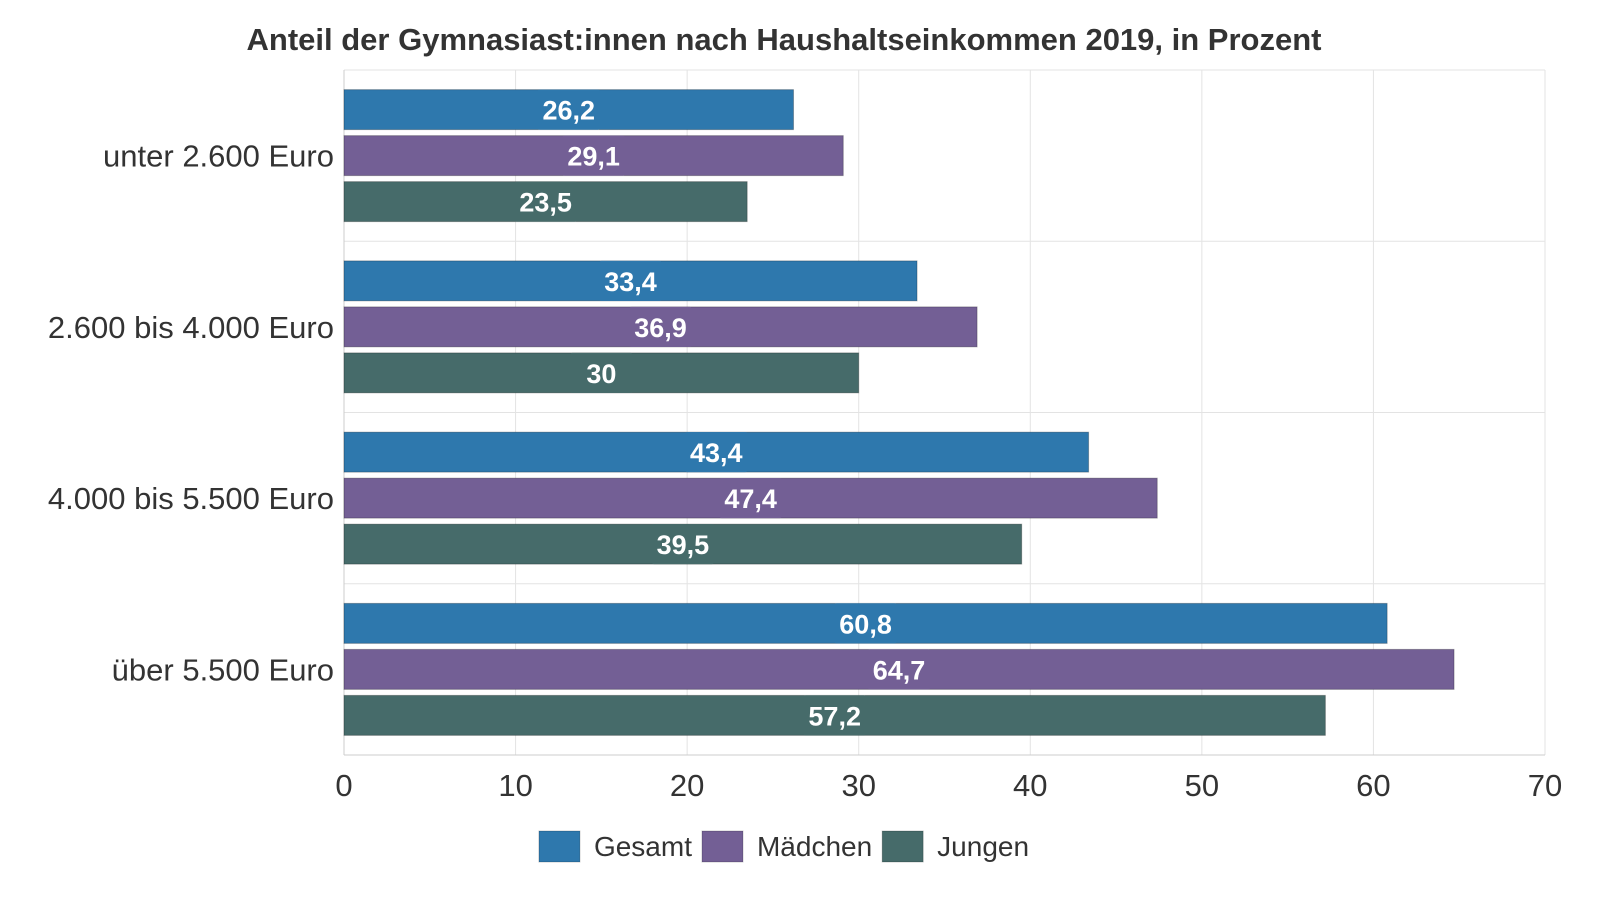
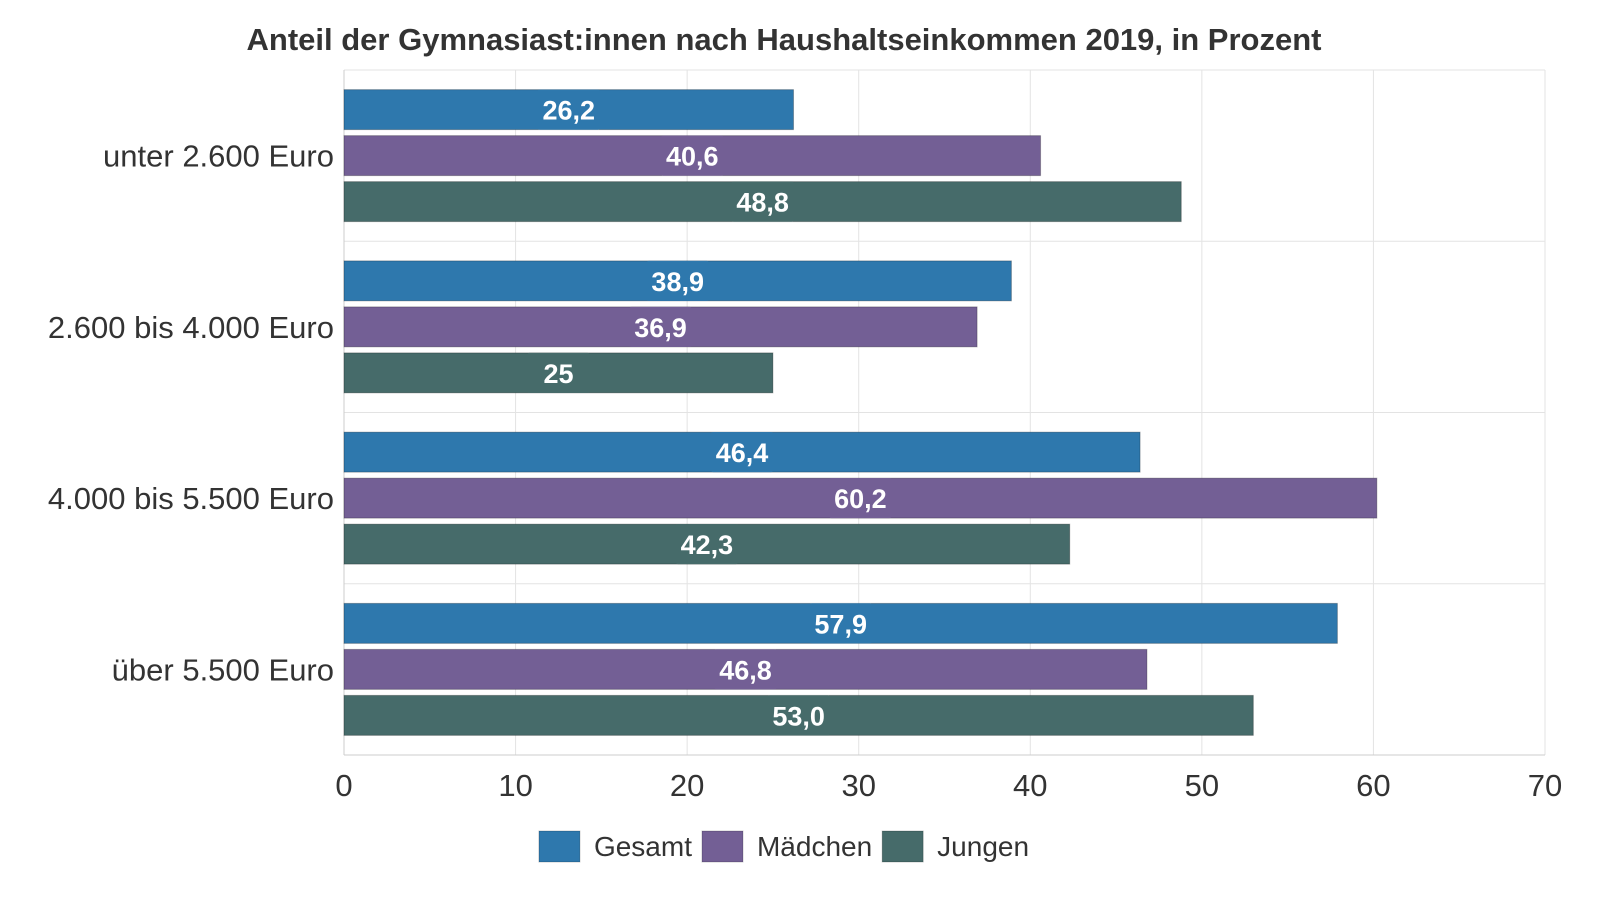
Mädchen/unter 2.600 Euro: 29,1 -> 40,6
Jungen/unter 2.600 Euro: 23,5 -> 48,8
Gesamt/2.600 bis 4.000 Euro: 33,4 -> 38,9
Jungen/2.600 bis 4.000 Euro: 30 -> 25
Gesamt/4.000 bis 5.500 Euro: 43,4 -> 46,4
Mädchen/4.000 bis 5.500 Euro: 47,4 -> 60,2
Jungen/4.000 bis 5.500 Euro: 39,5 -> 42,3
Gesamt/über 5.500 Euro: 60,8 -> 57,9
Mädchen/über 5.500 Euro: 64,7 -> 46,8
Jungen/über 5.500 Euro: 57,2 -> 53,0
